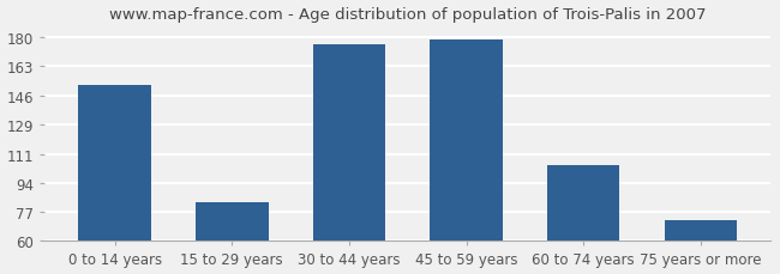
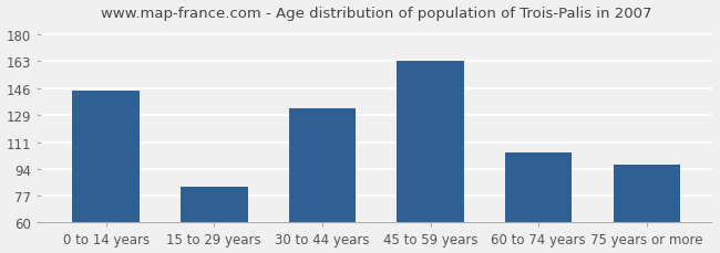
0 to 14 years: 152 -> 144
30 to 44 years: 176 -> 133
45 to 59 years: 179 -> 163
75 years or more: 72 -> 97
